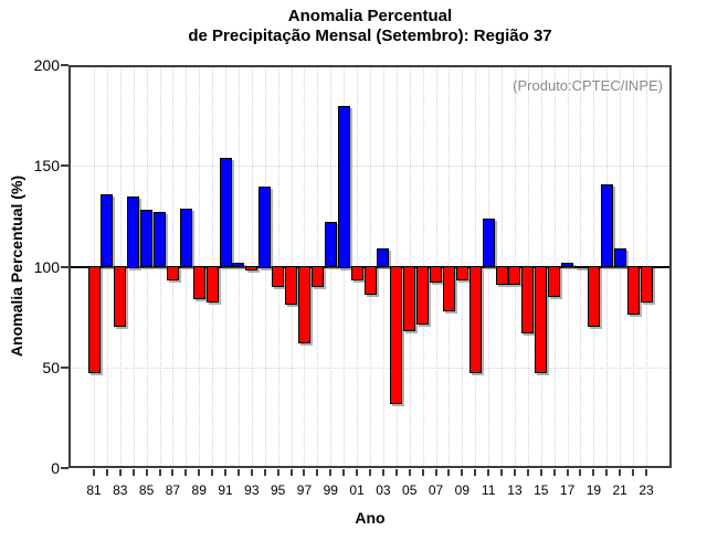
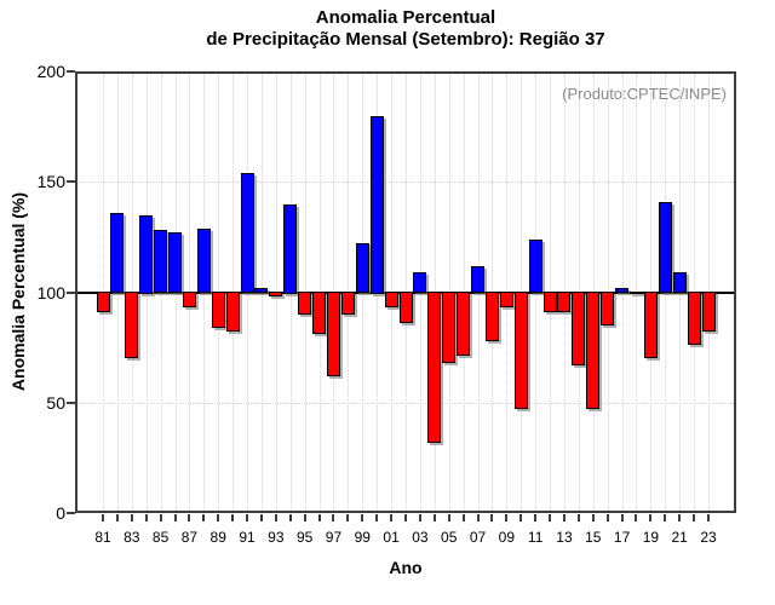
81: 47 -> 91
07: 92 -> 112
